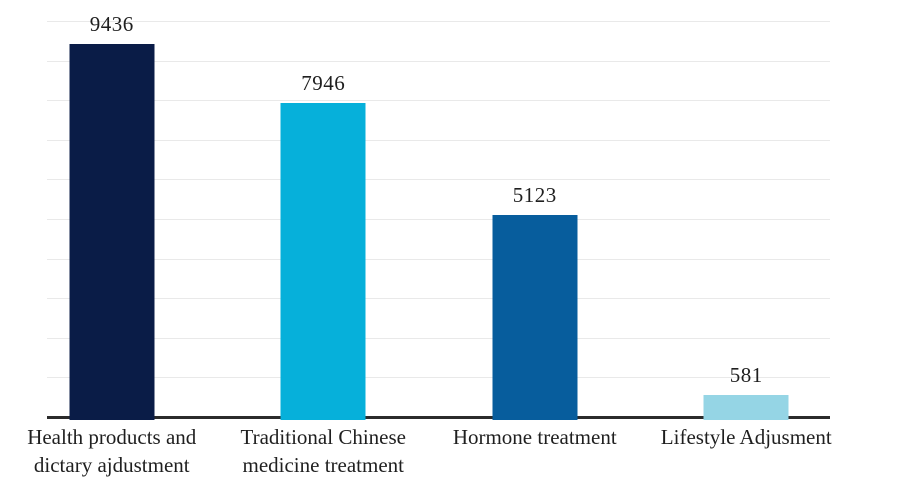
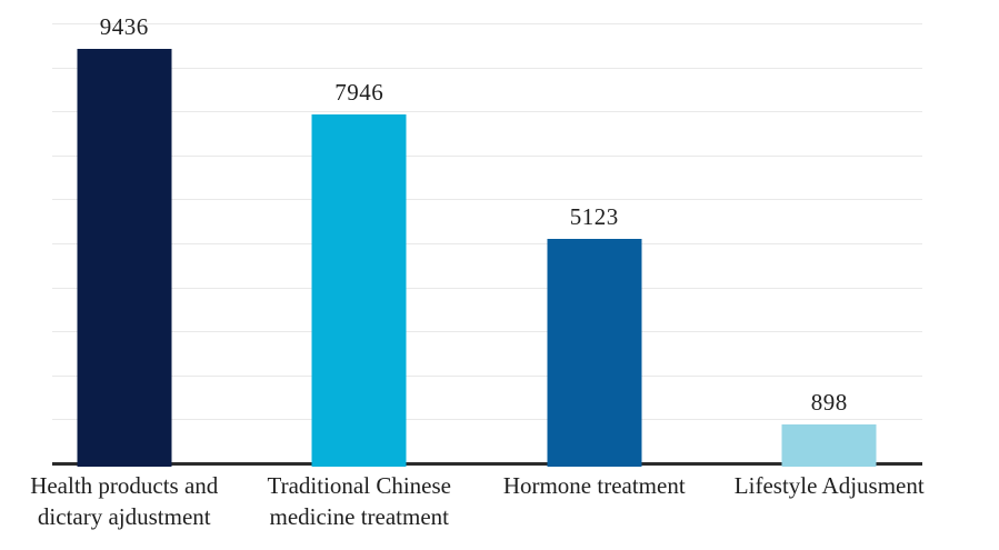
Lifestyle Adjusment: 581 -> 898
